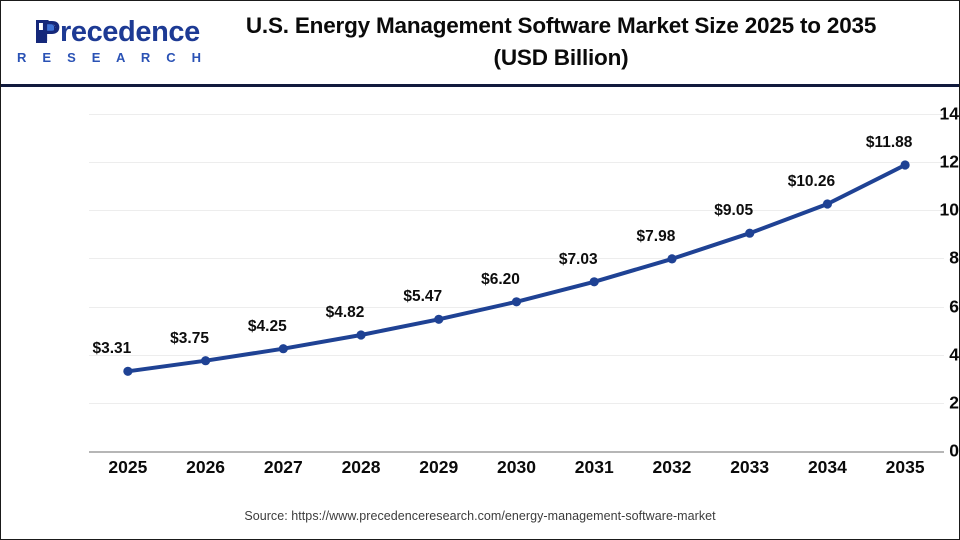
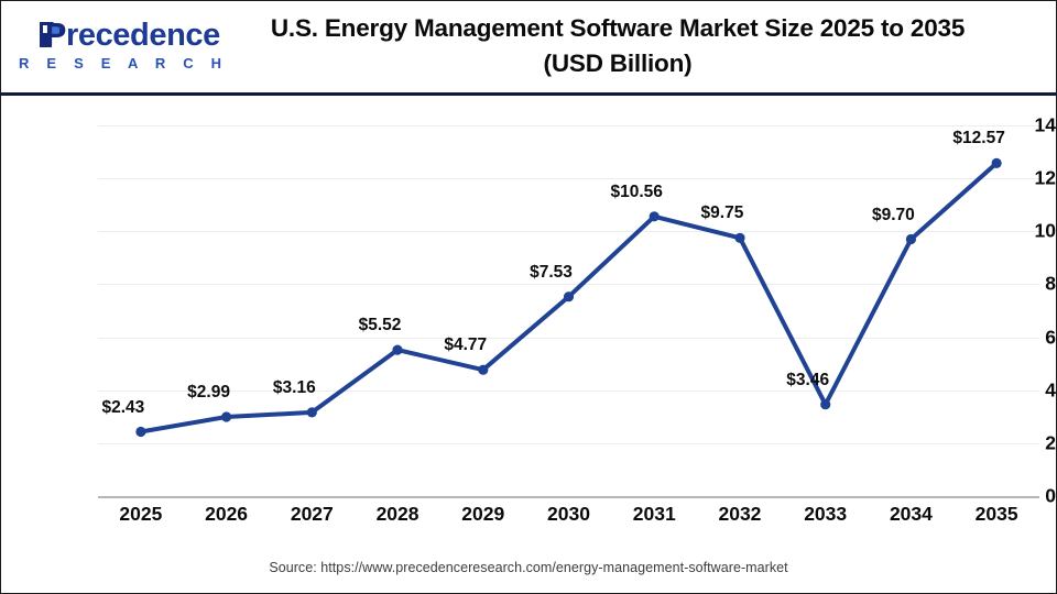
2025: $3.31 -> $2.43
2026: $3.75 -> $2.99
2027: $4.25 -> $3.16
2028: $4.82 -> $5.52
2029: $5.47 -> $4.77
2030: $6.20 -> $7.53
2031: $7.03 -> $10.56
2032: $7.98 -> $9.75
2033: $9.05 -> $3.46
2034: $10.26 -> $9.70
2035: $11.88 -> $12.57
